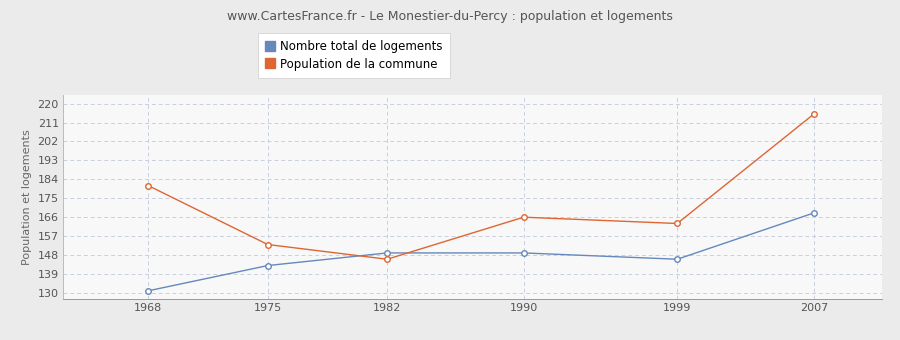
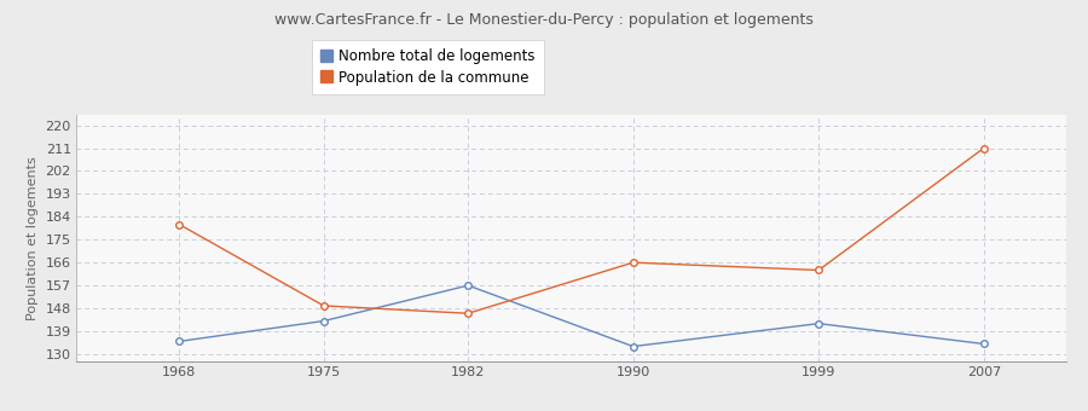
Nombre total de logements/1968: 131 -> 135
Population de la commune/1975: 153 -> 149
Nombre total de logements/1982: 149 -> 157
Nombre total de logements/1990: 149 -> 133
Nombre total de logements/1999: 146 -> 142
Nombre total de logements/2007: 168 -> 134
Population de la commune/2007: 215 -> 211
